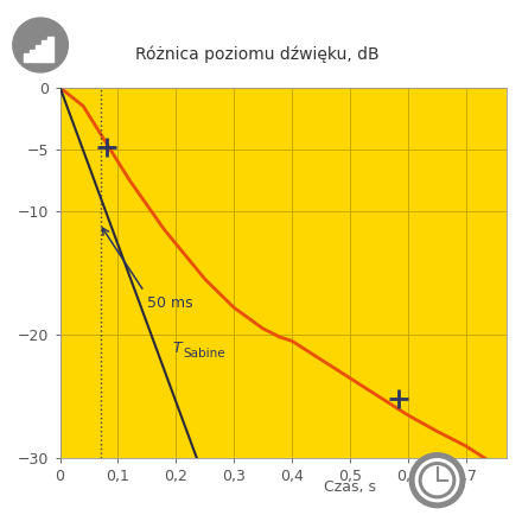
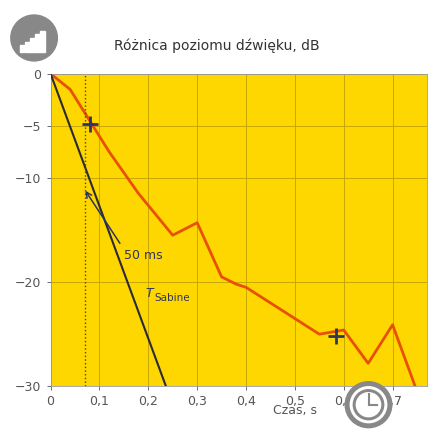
0,3: -17.8 -> -14.3
0,6: -26.5 -> -24.6
0,7: -29.0 -> -24.1
